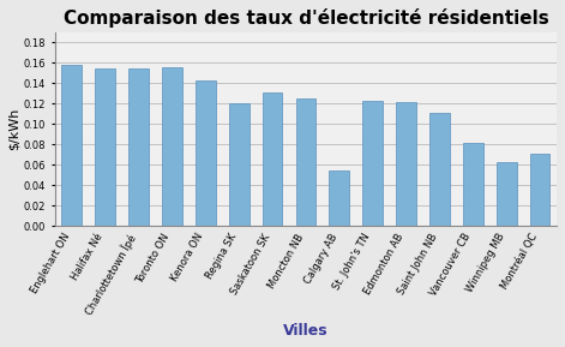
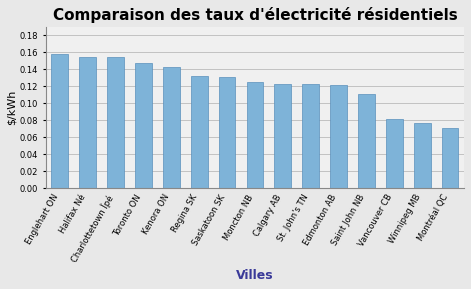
Toronto ON: 0.156 -> 0.147
Regina SK: 0.120 -> 0.132
Calgary AB: 0.054 -> 0.123
Winnipeg MB: 0.062 -> 0.077
